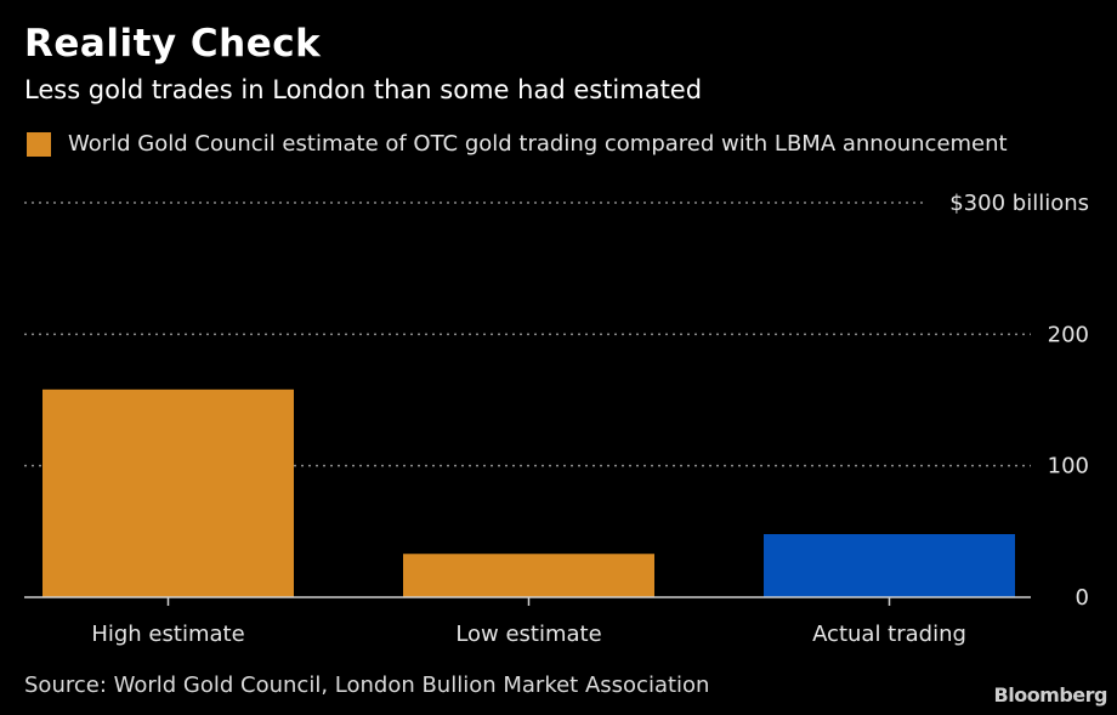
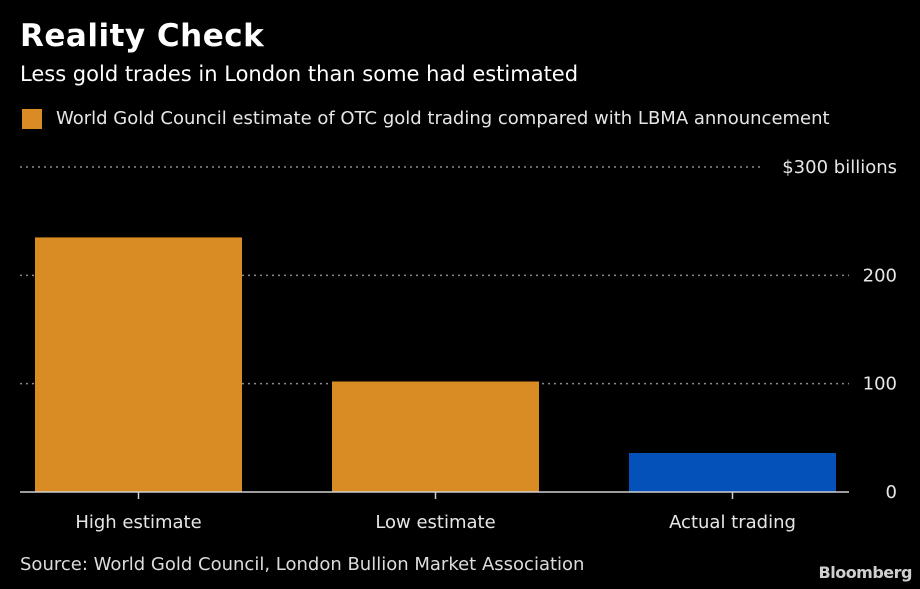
High estimate: 158 -> 235
Low estimate: 33 -> 102
Actual trading: 48 -> 36
